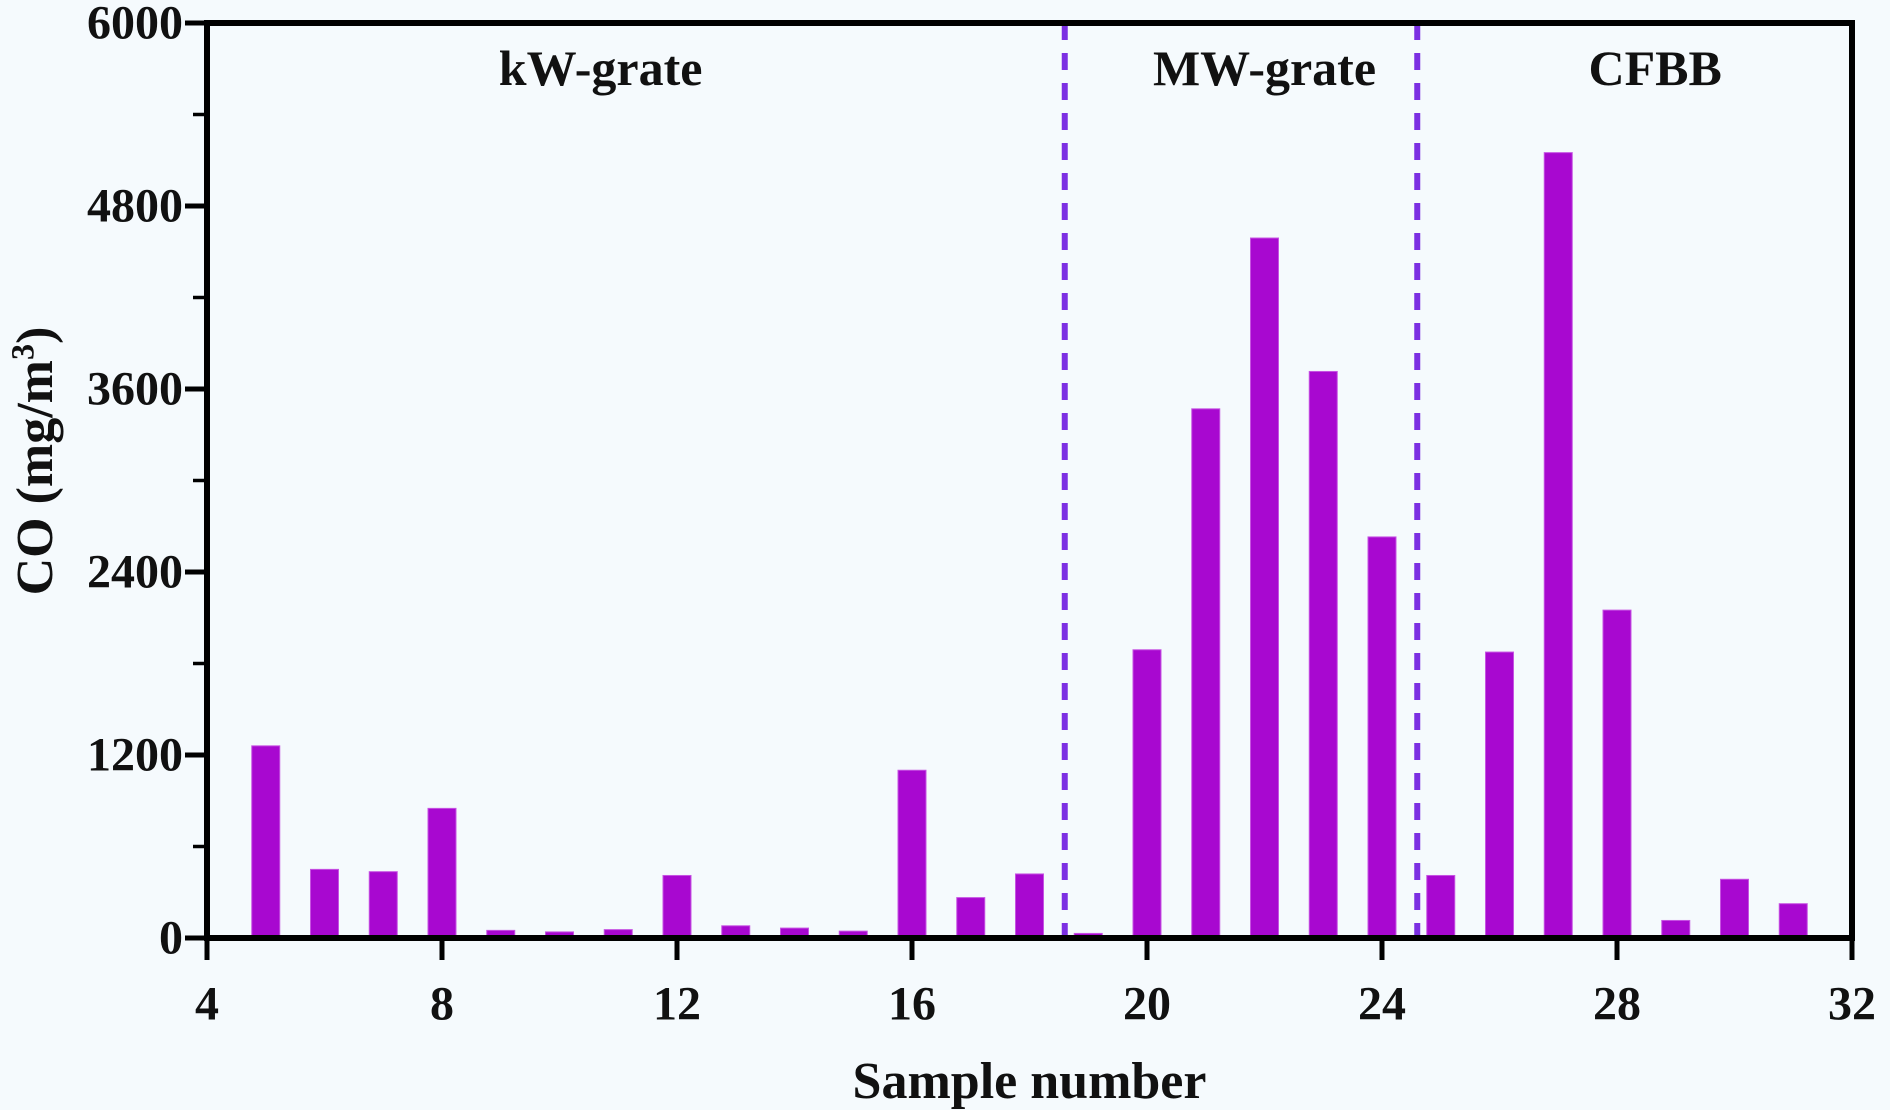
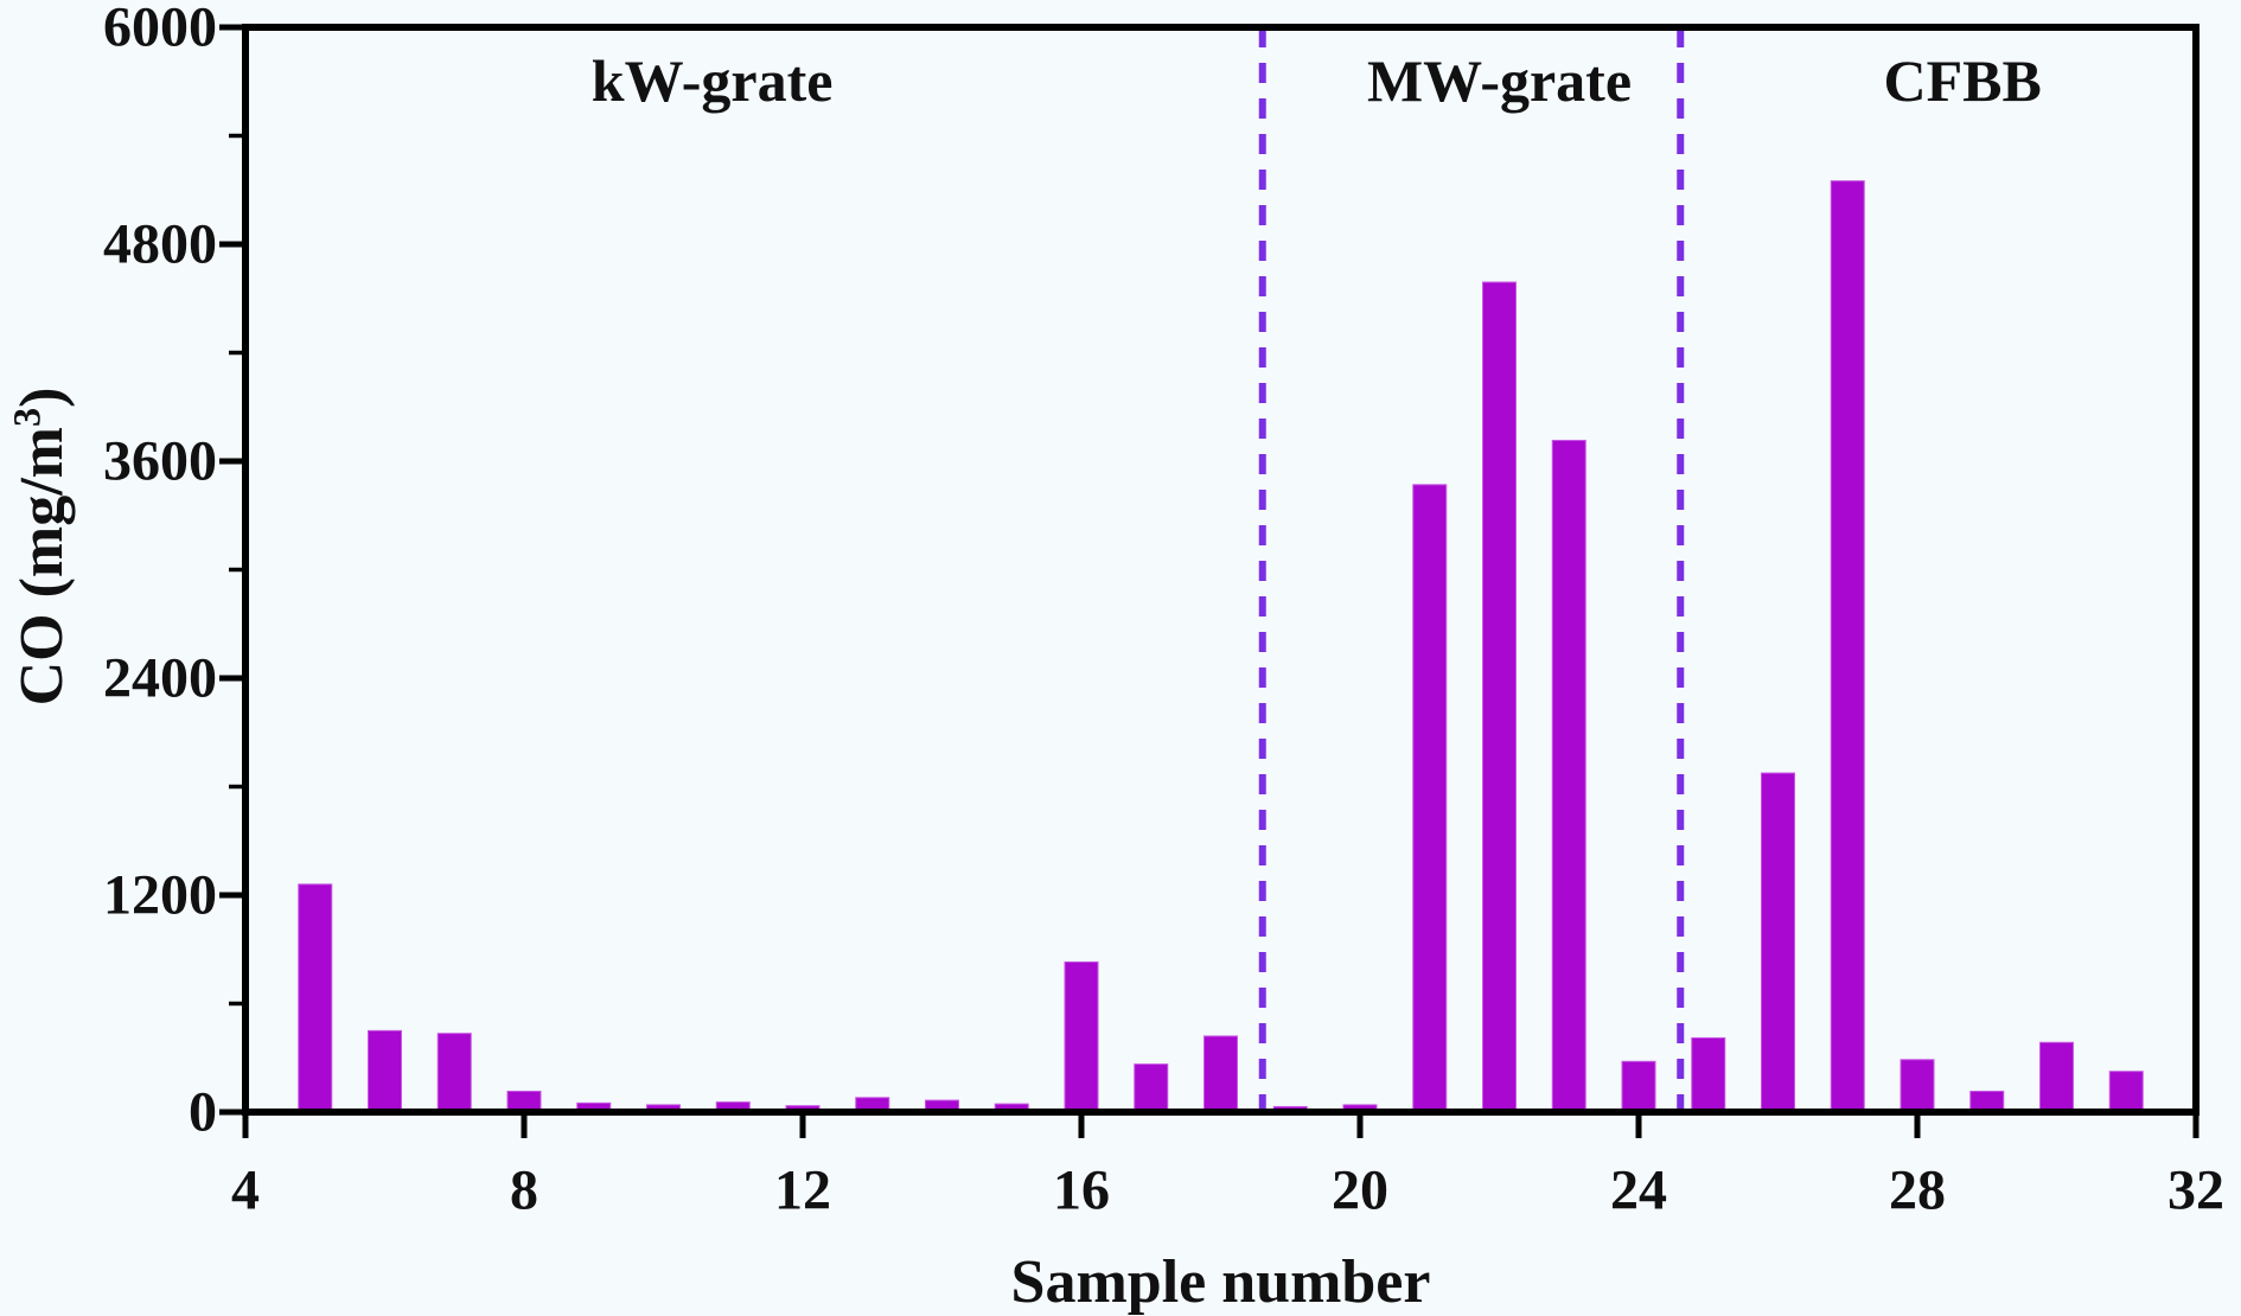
8: 850 -> 120
12: 410 -> 40
16: 1100 -> 830
20: 1890 -> 40
24: 2630 -> 280
28: 2150 -> 290
